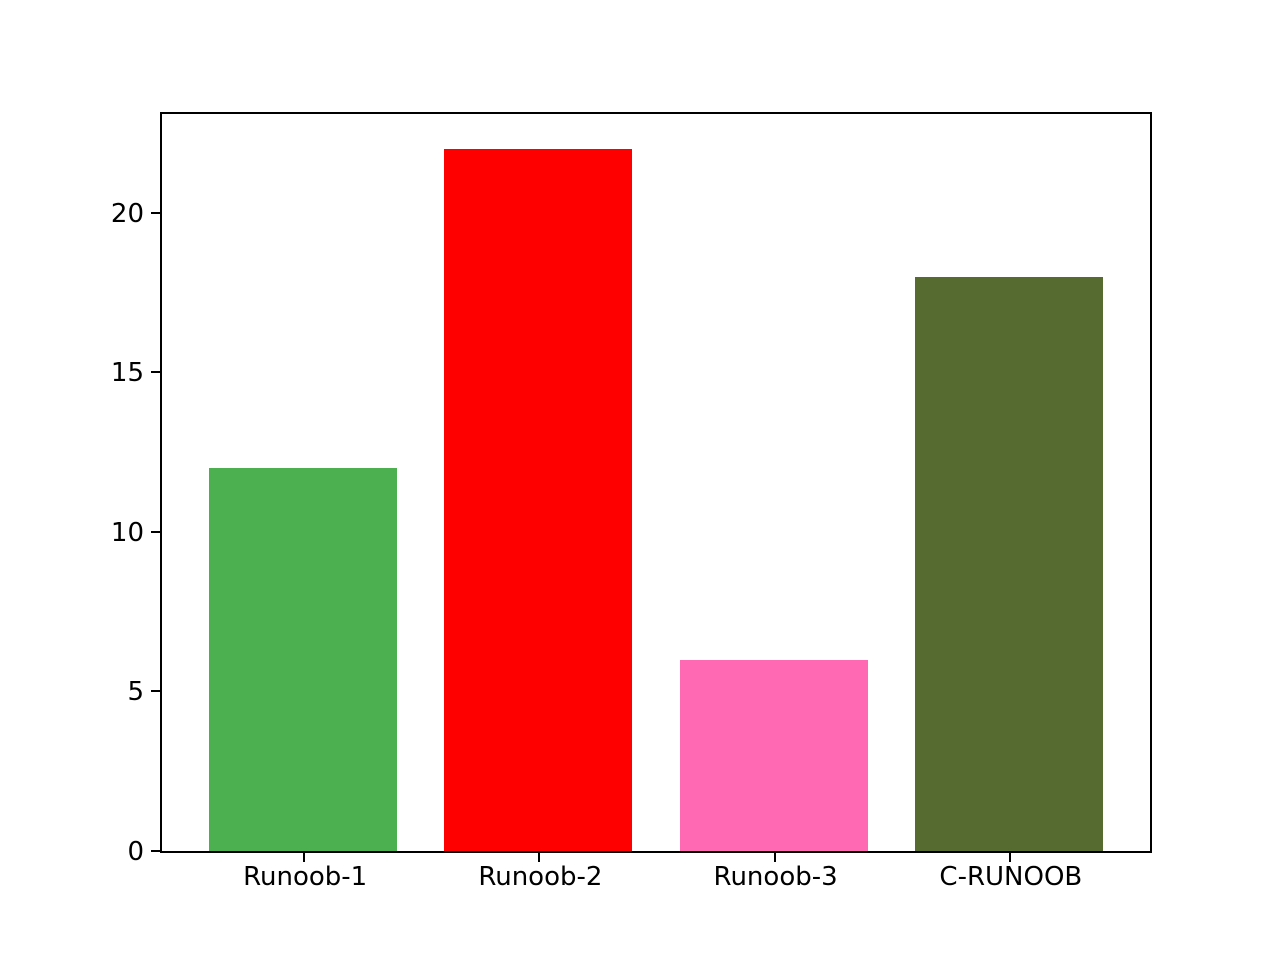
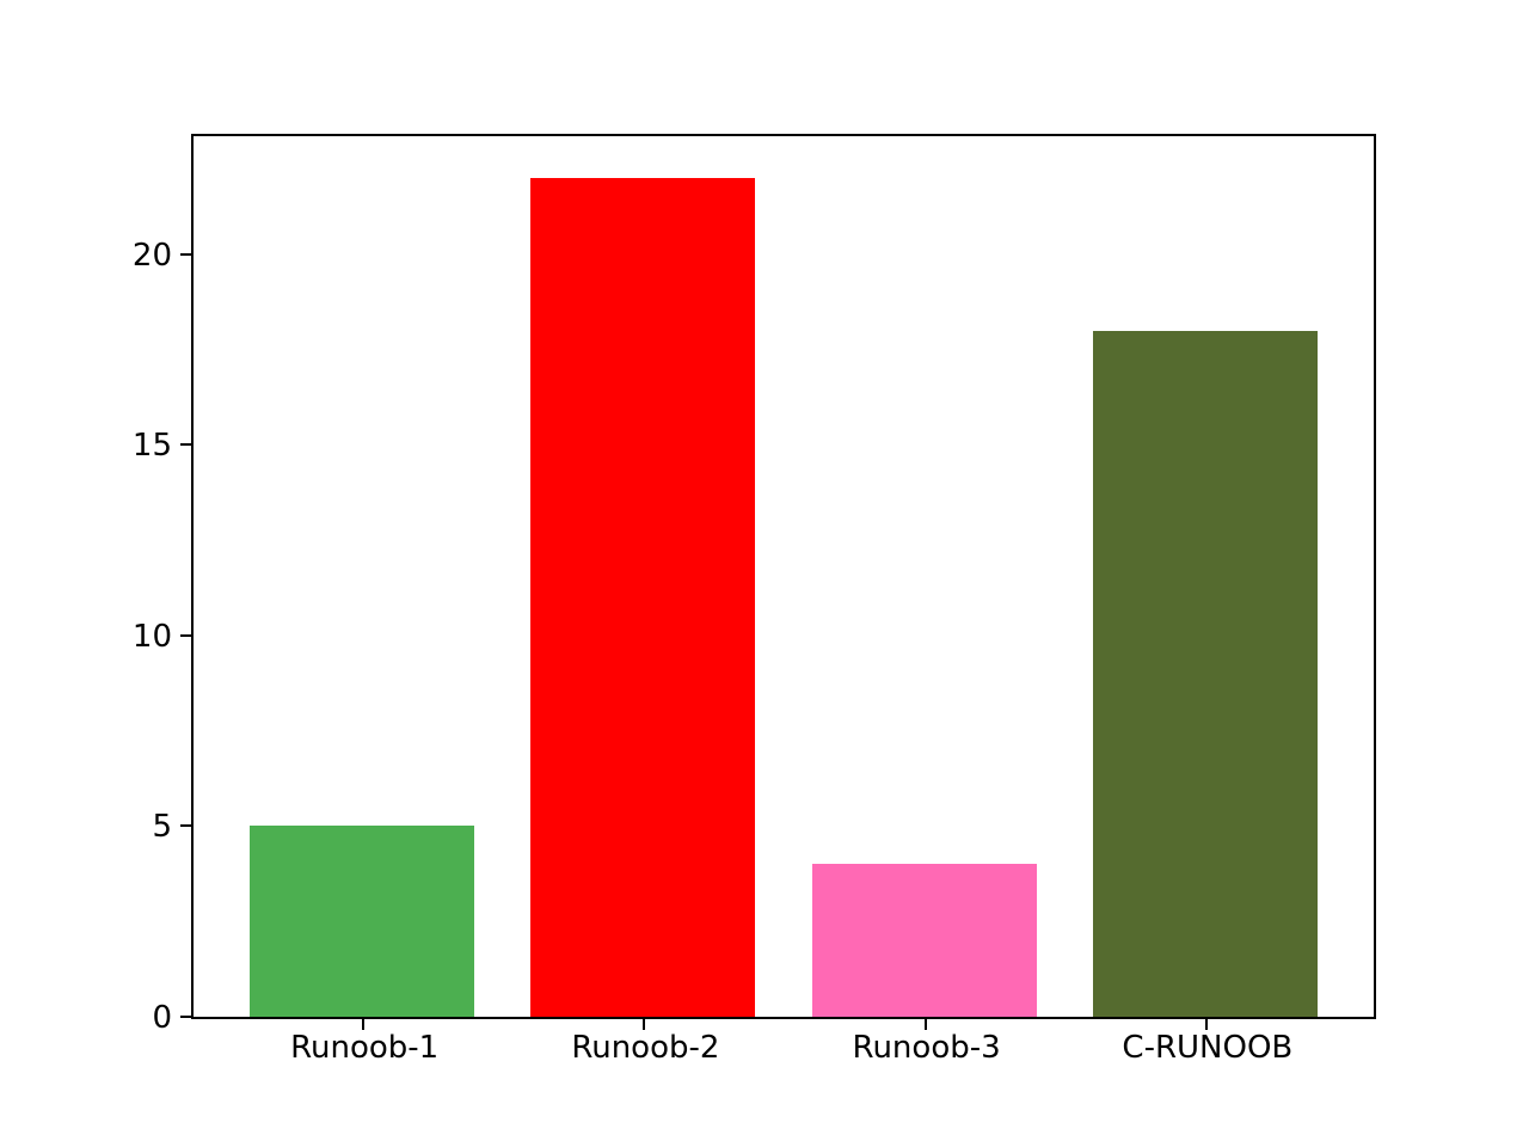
Runoob-1: 12 -> 5
Runoob-3: 6 -> 4
